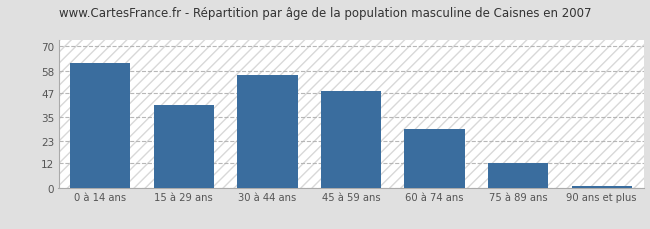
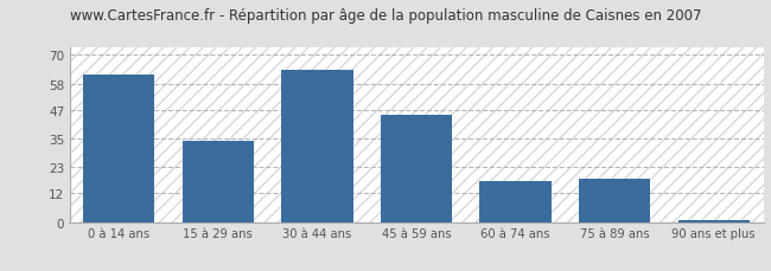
15 à 29 ans: 41 -> 34
30 à 44 ans: 56 -> 64
45 à 59 ans: 48 -> 45
60 à 74 ans: 29 -> 17
75 à 89 ans: 12 -> 18
